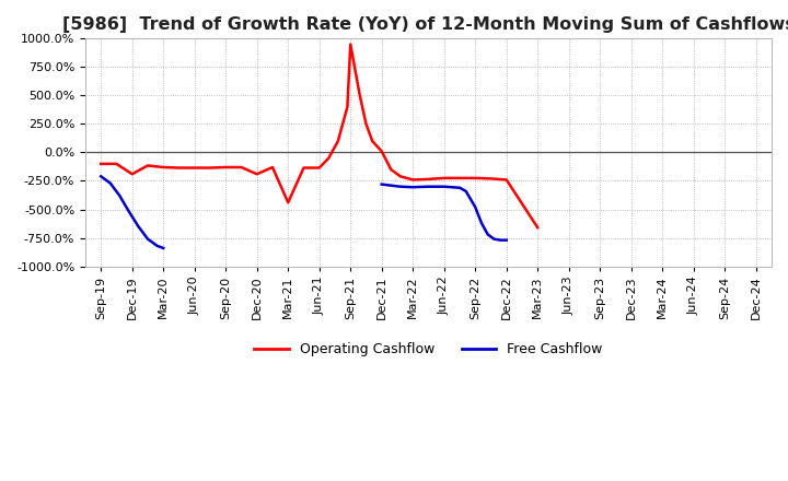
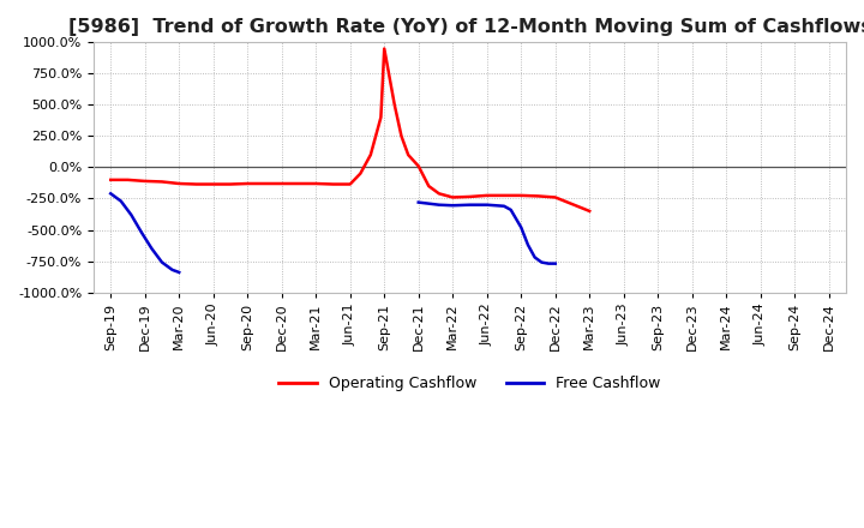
Operating Cashflow/Dec-19: -190% -> -110%
Operating Cashflow/Dec-20: -190% -> -130%
Operating Cashflow/Mar-21: -440% -> -130%
Operating Cashflow/Mar-23: -660% -> -350%
